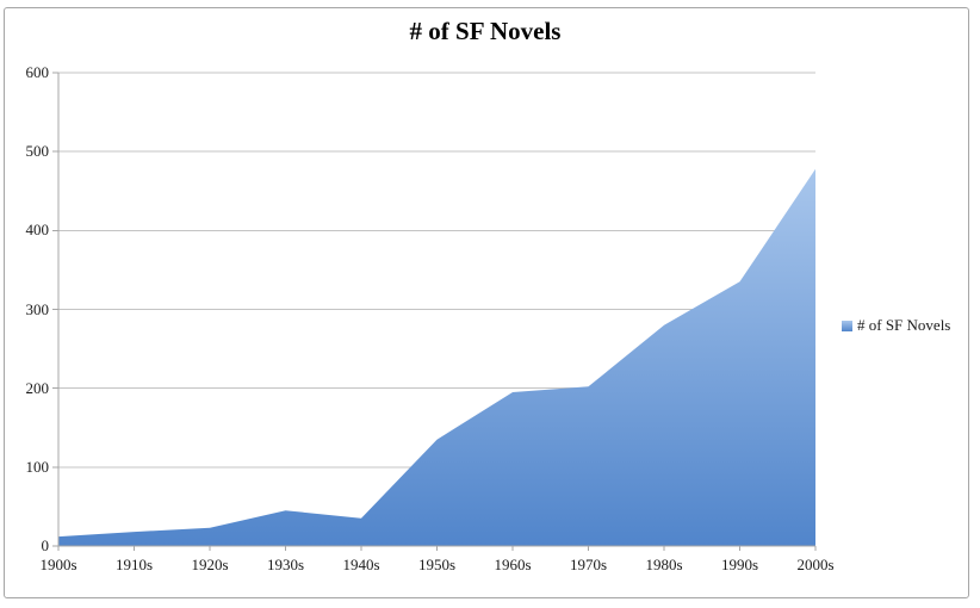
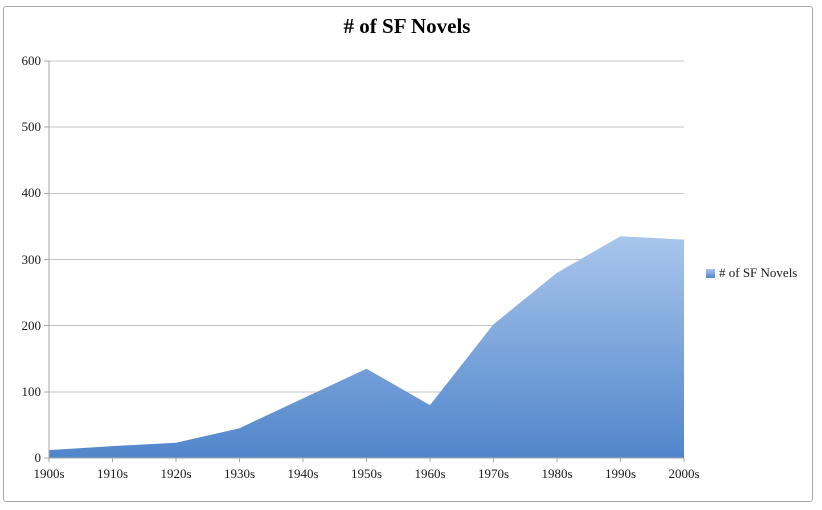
1940s: 40 -> 90
1960s: 200 -> 80
2000s: 480 -> 330
